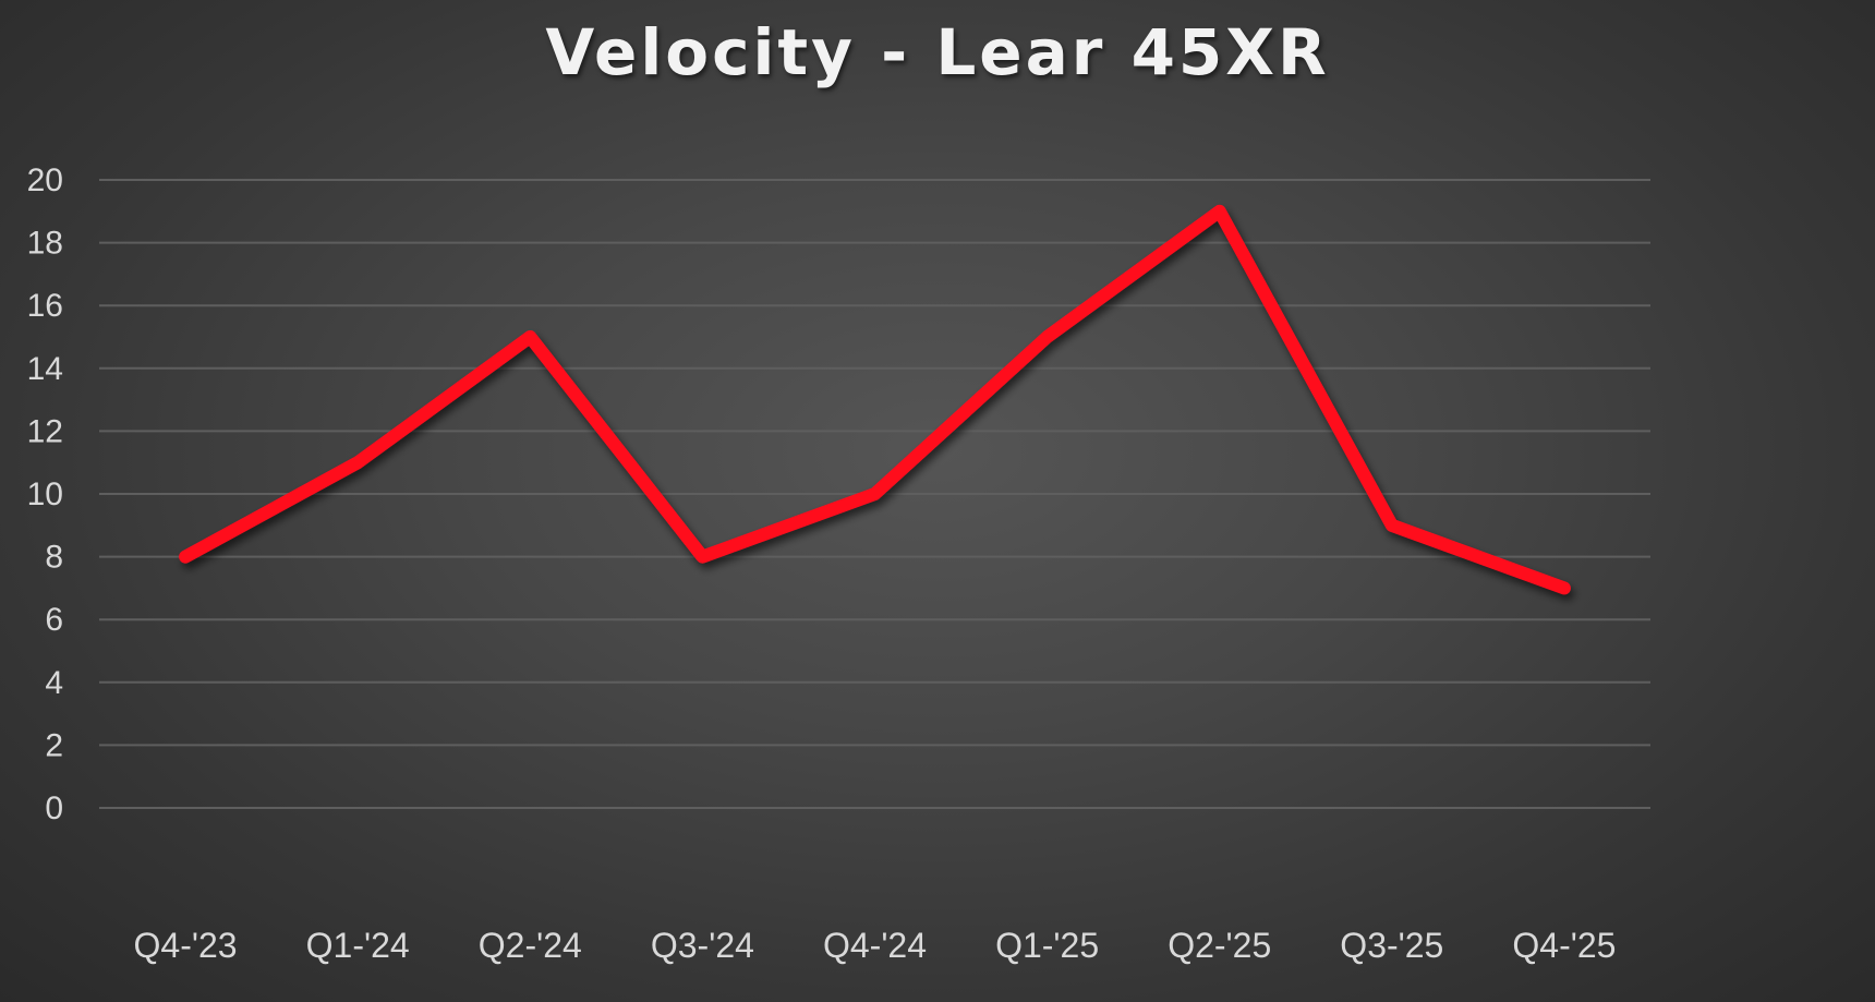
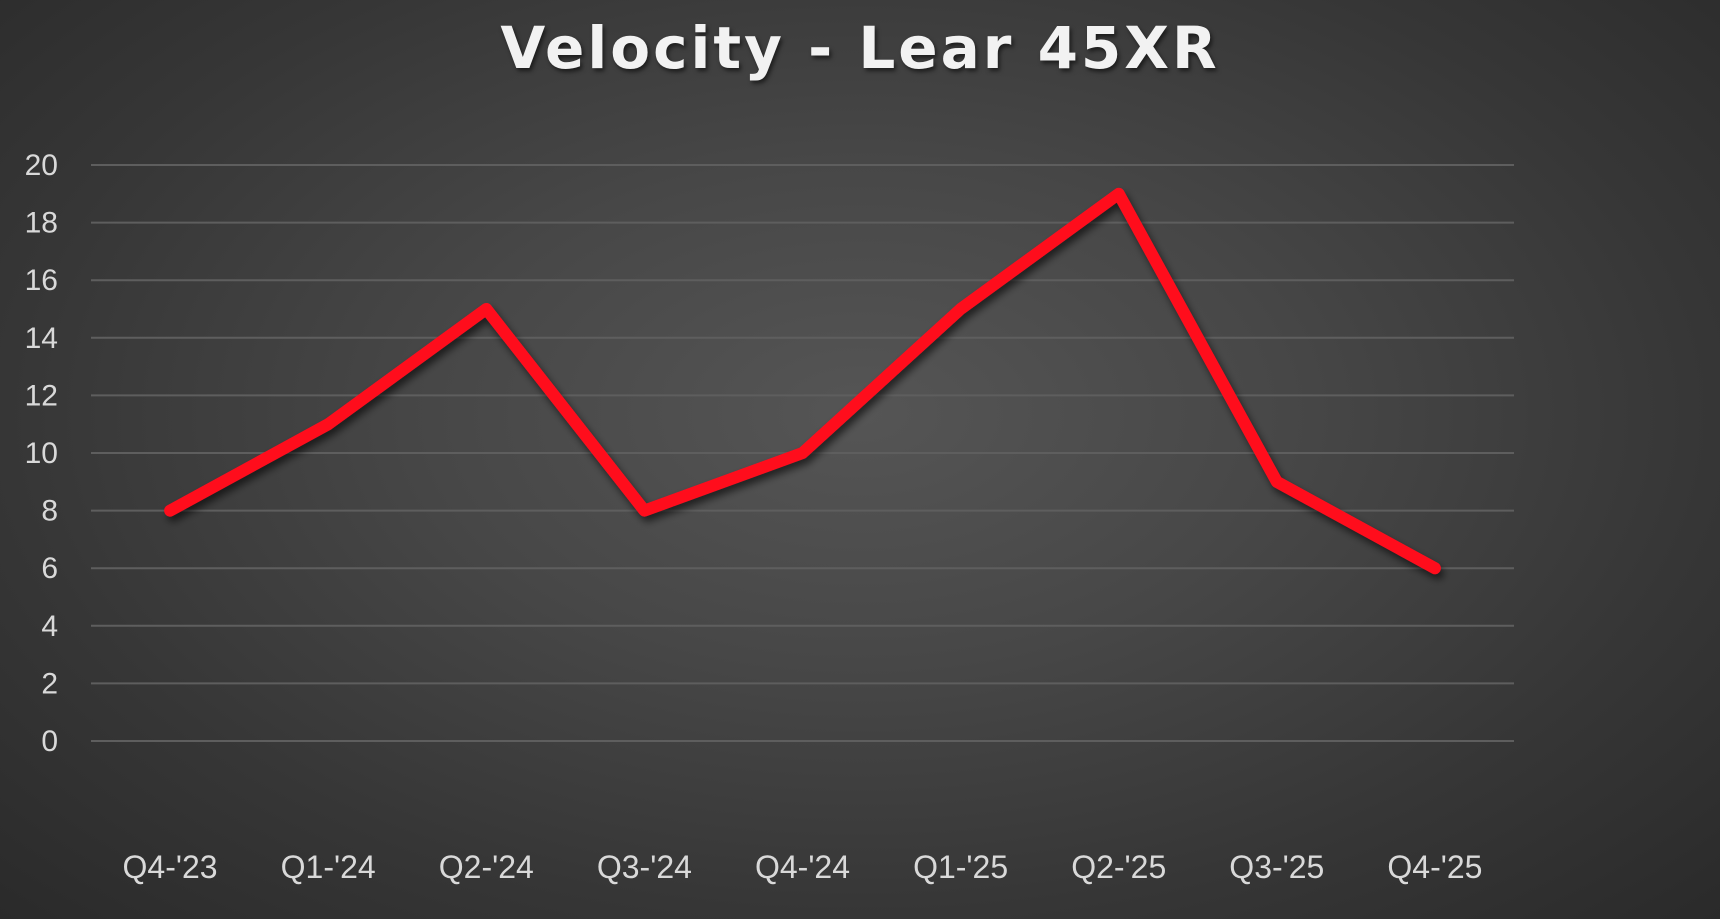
Q4-'25: 7 -> 6
